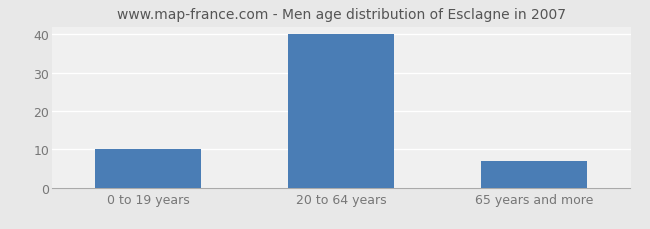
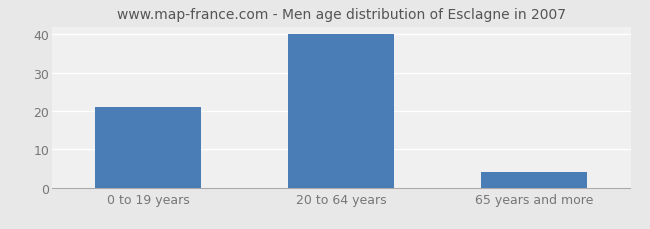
0 to 19 years: 10 -> 21
65 years and more: 7 -> 4
